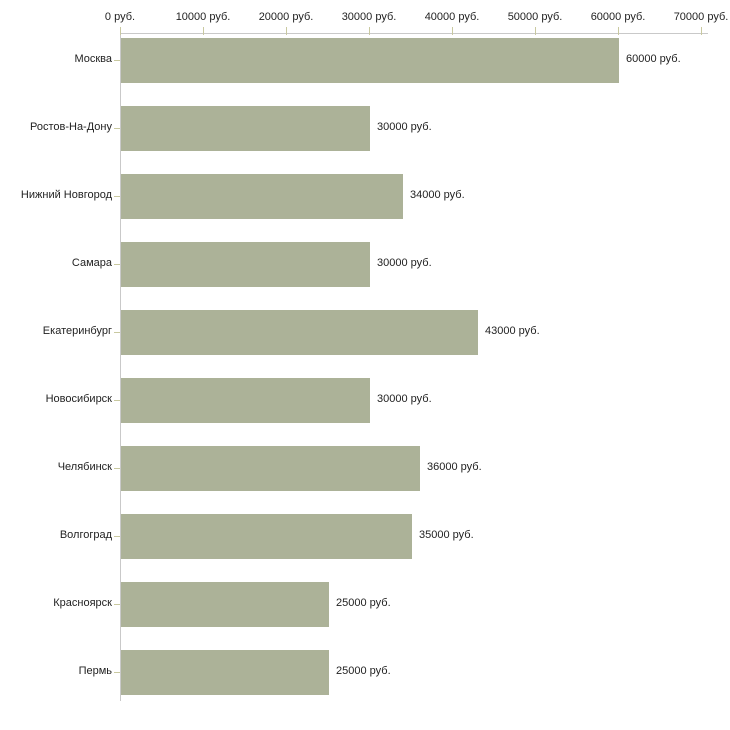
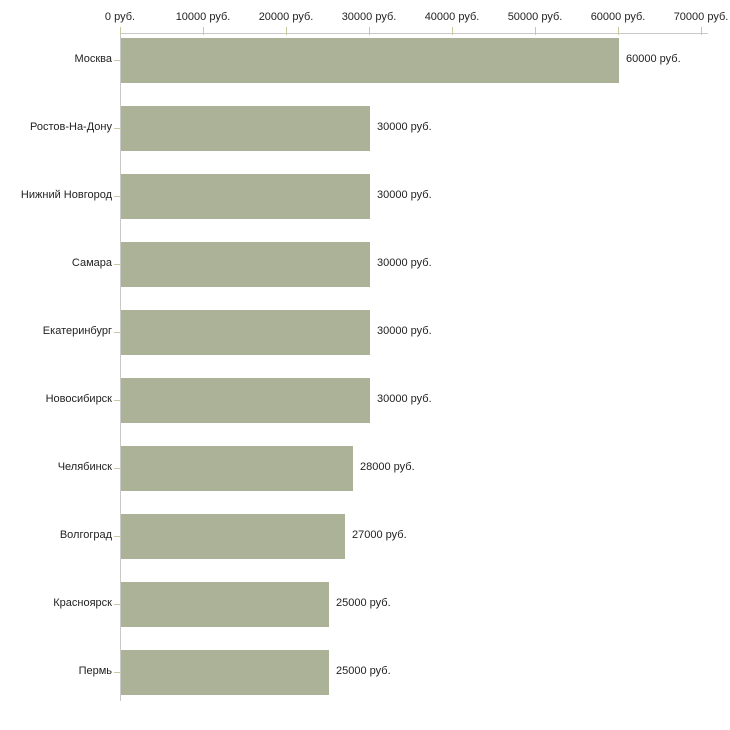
Нижний Новгород: 34000 -> 30000
Екатеринбург: 43000 -> 30000
Челябинск: 36000 -> 28000
Волгоград: 35000 -> 27000
